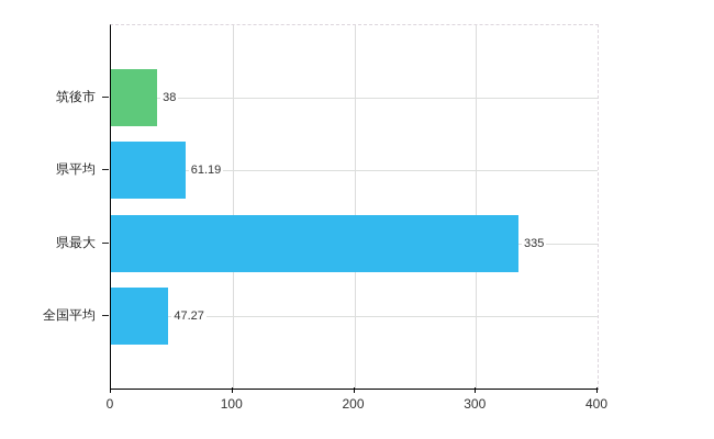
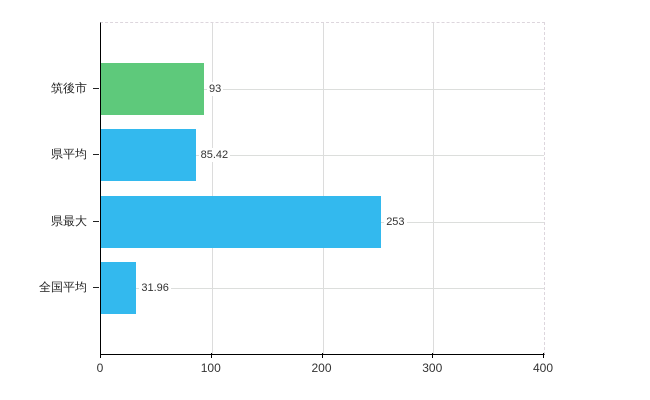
筑後市: 38 -> 93
県平均: 61.19 -> 85.42
県最大: 335 -> 253
全国平均: 47.27 -> 31.96
